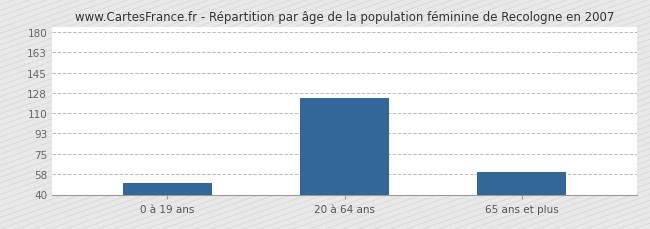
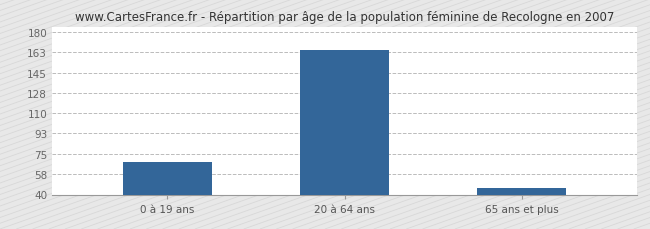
0 à 19 ans: 50 -> 68
20 à 64 ans: 123 -> 165
65 ans et plus: 59 -> 46
